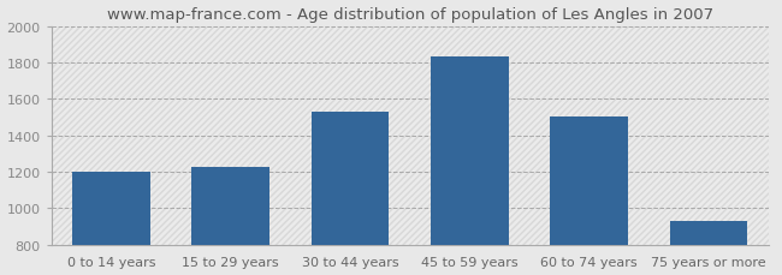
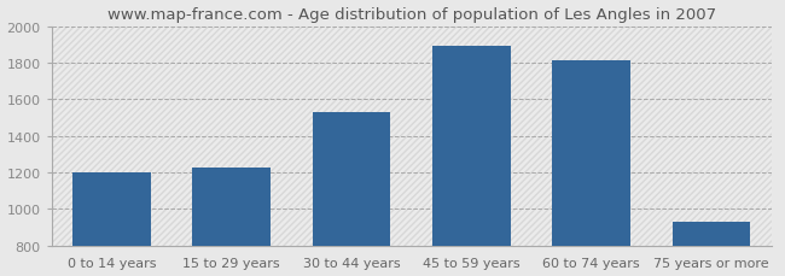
45 to 59 years: 1840 -> 1890
60 to 74 years: 1500 -> 1810
